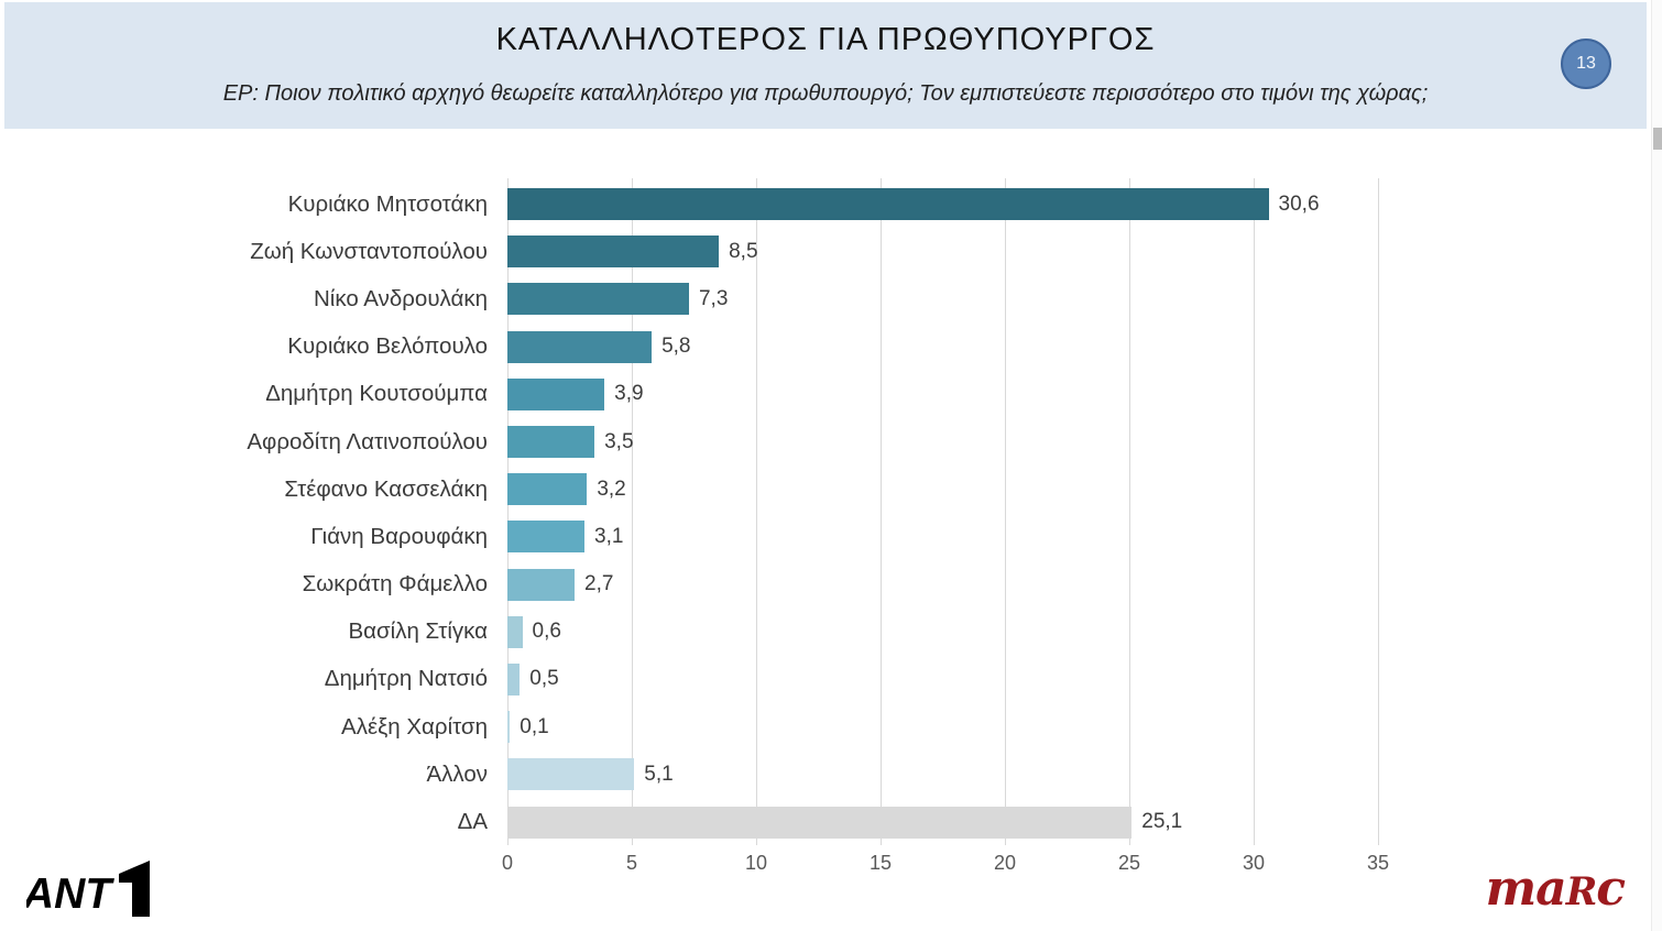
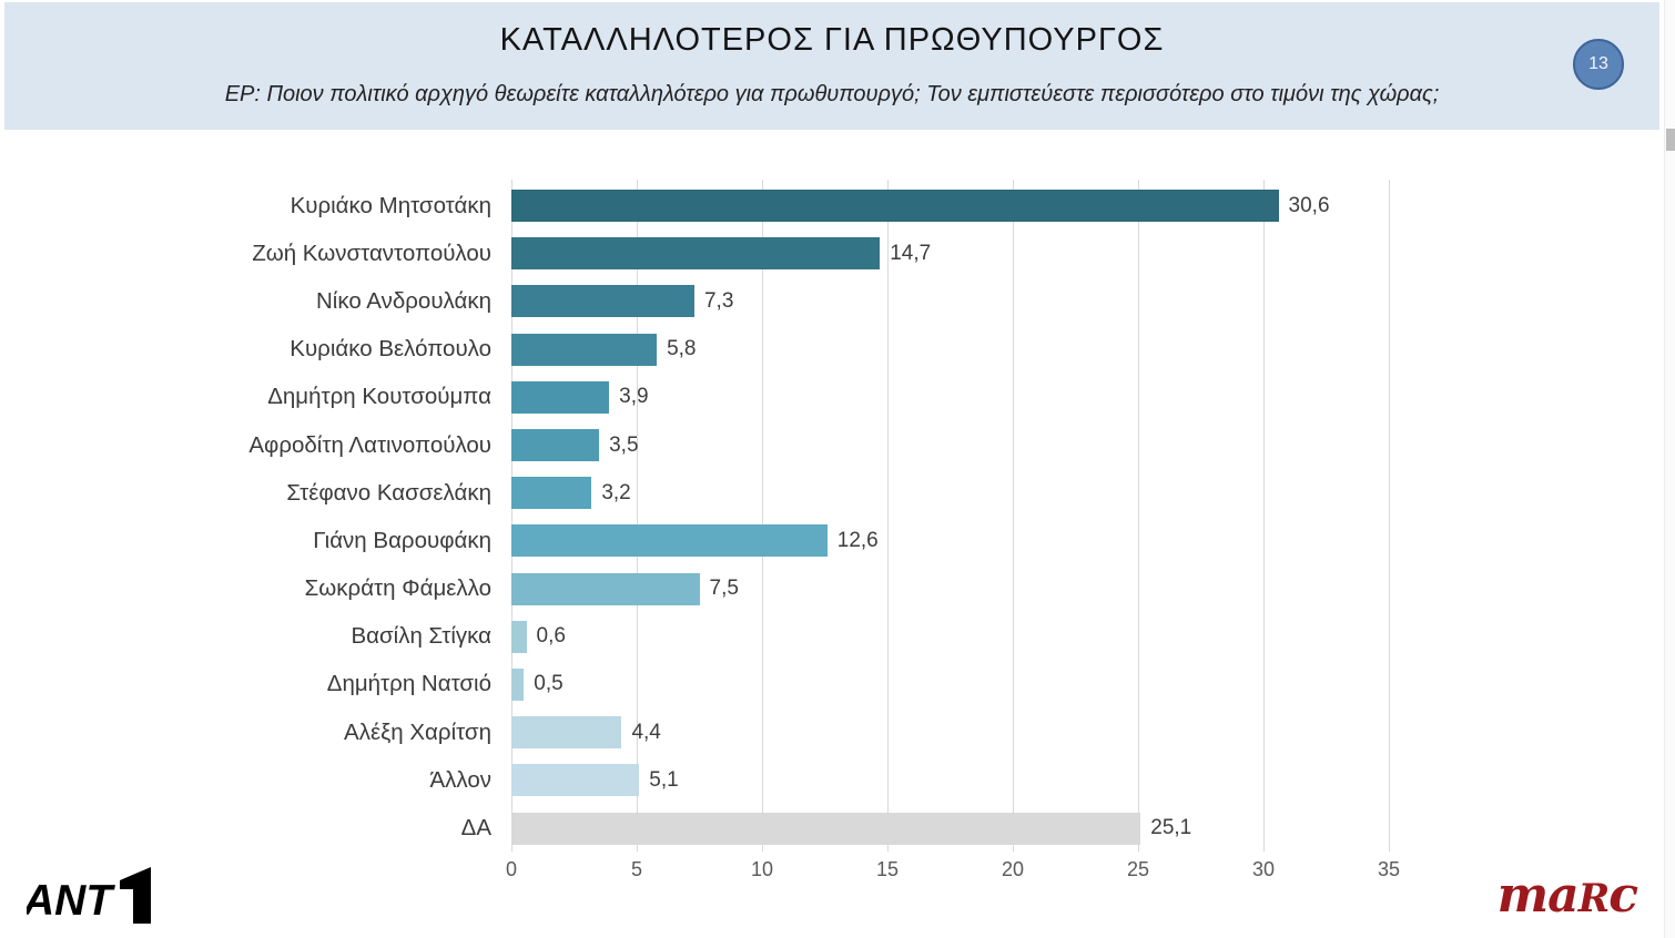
Ζωή Κωνσταντοπούλου: 8,5 -> 14,7
Γιάνη Βαρουφάκη: 3,1 -> 12,6
Σωκράτη Φάμελλο: 2,7 -> 7,5
Αλέξη Χαρίτση: 0,1 -> 4,4
